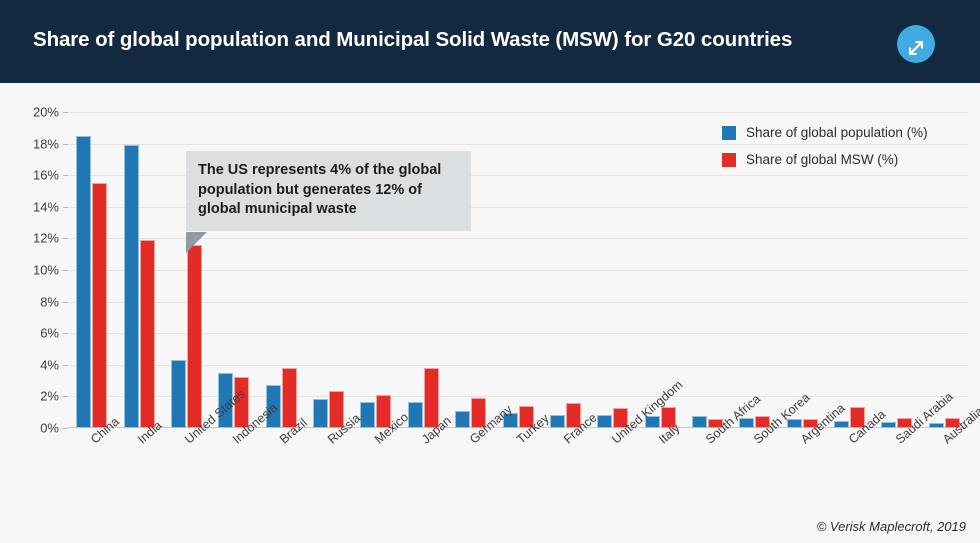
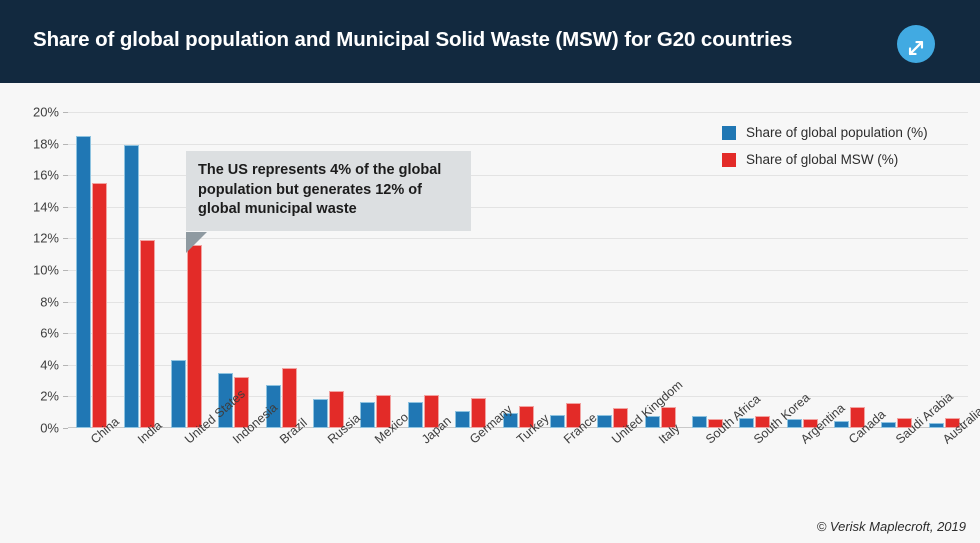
Share of global MSW (%)/Japan: 3.8% -> 2.1%
